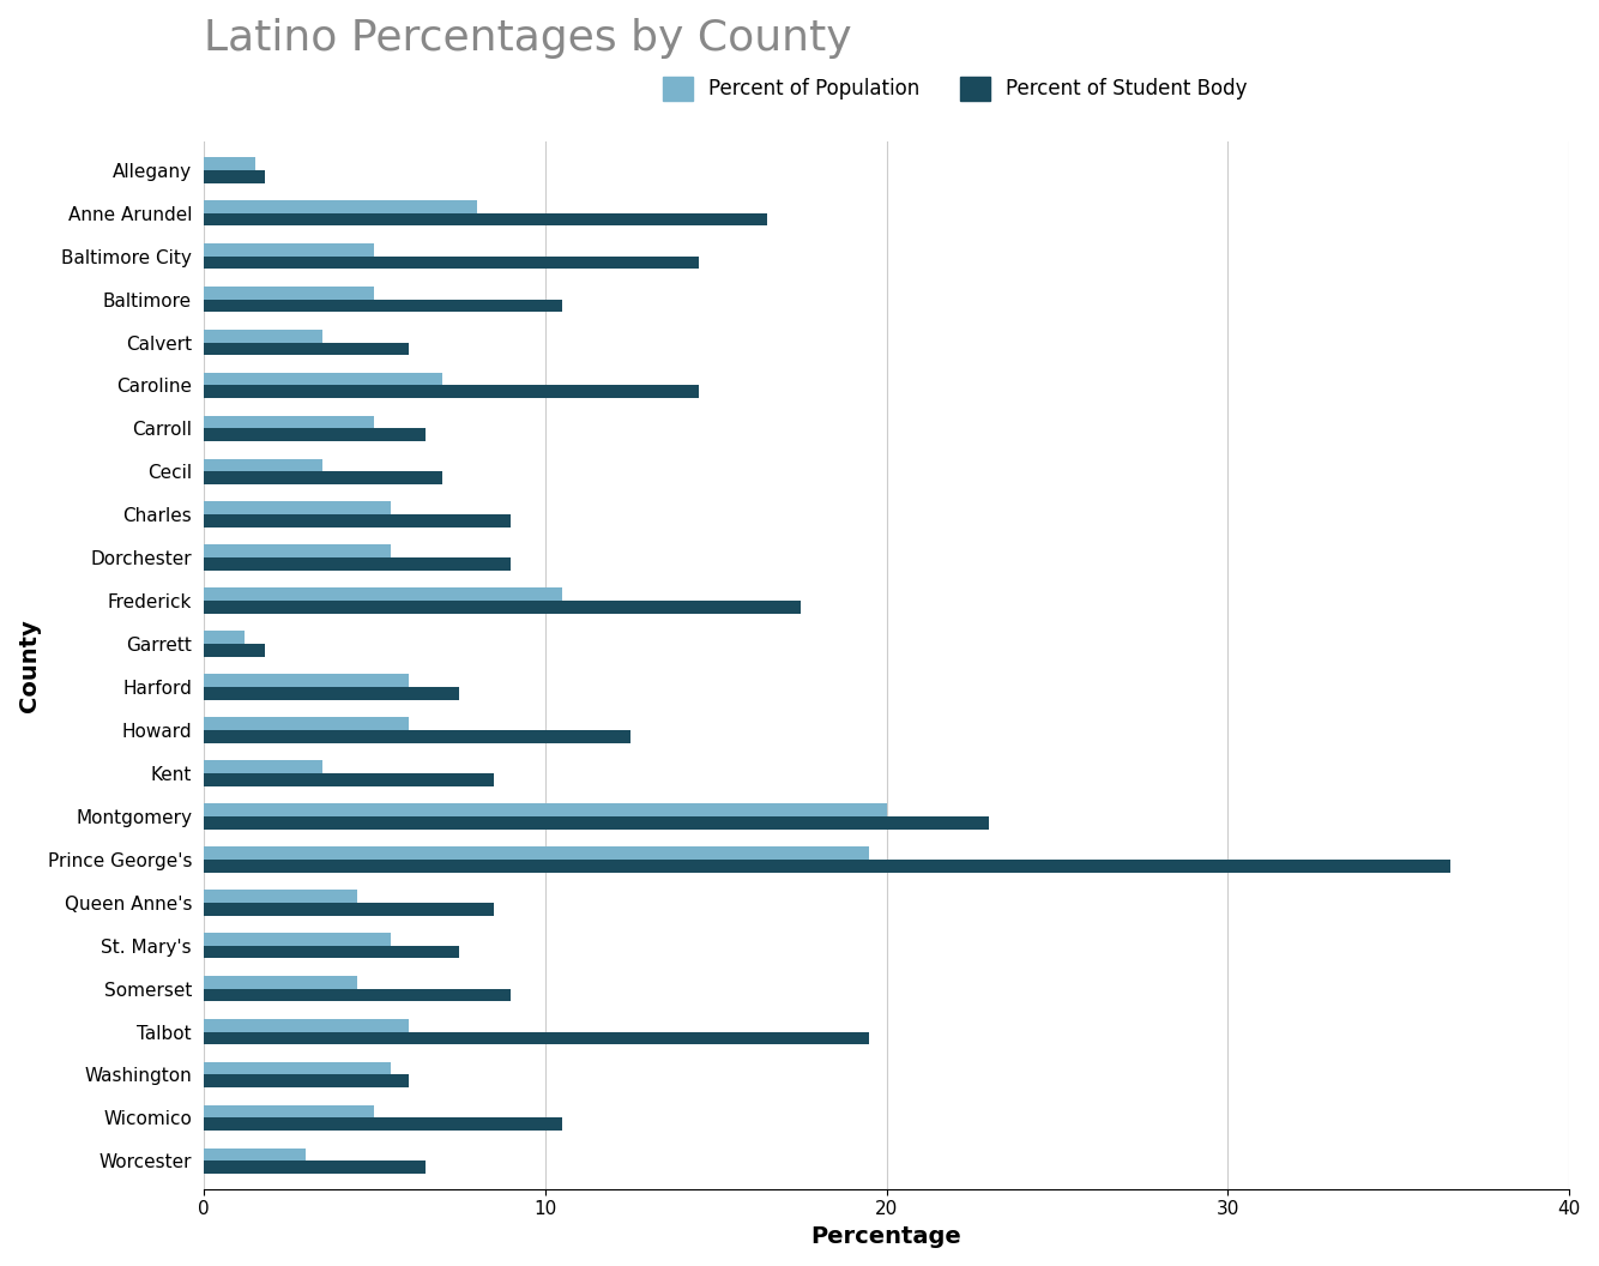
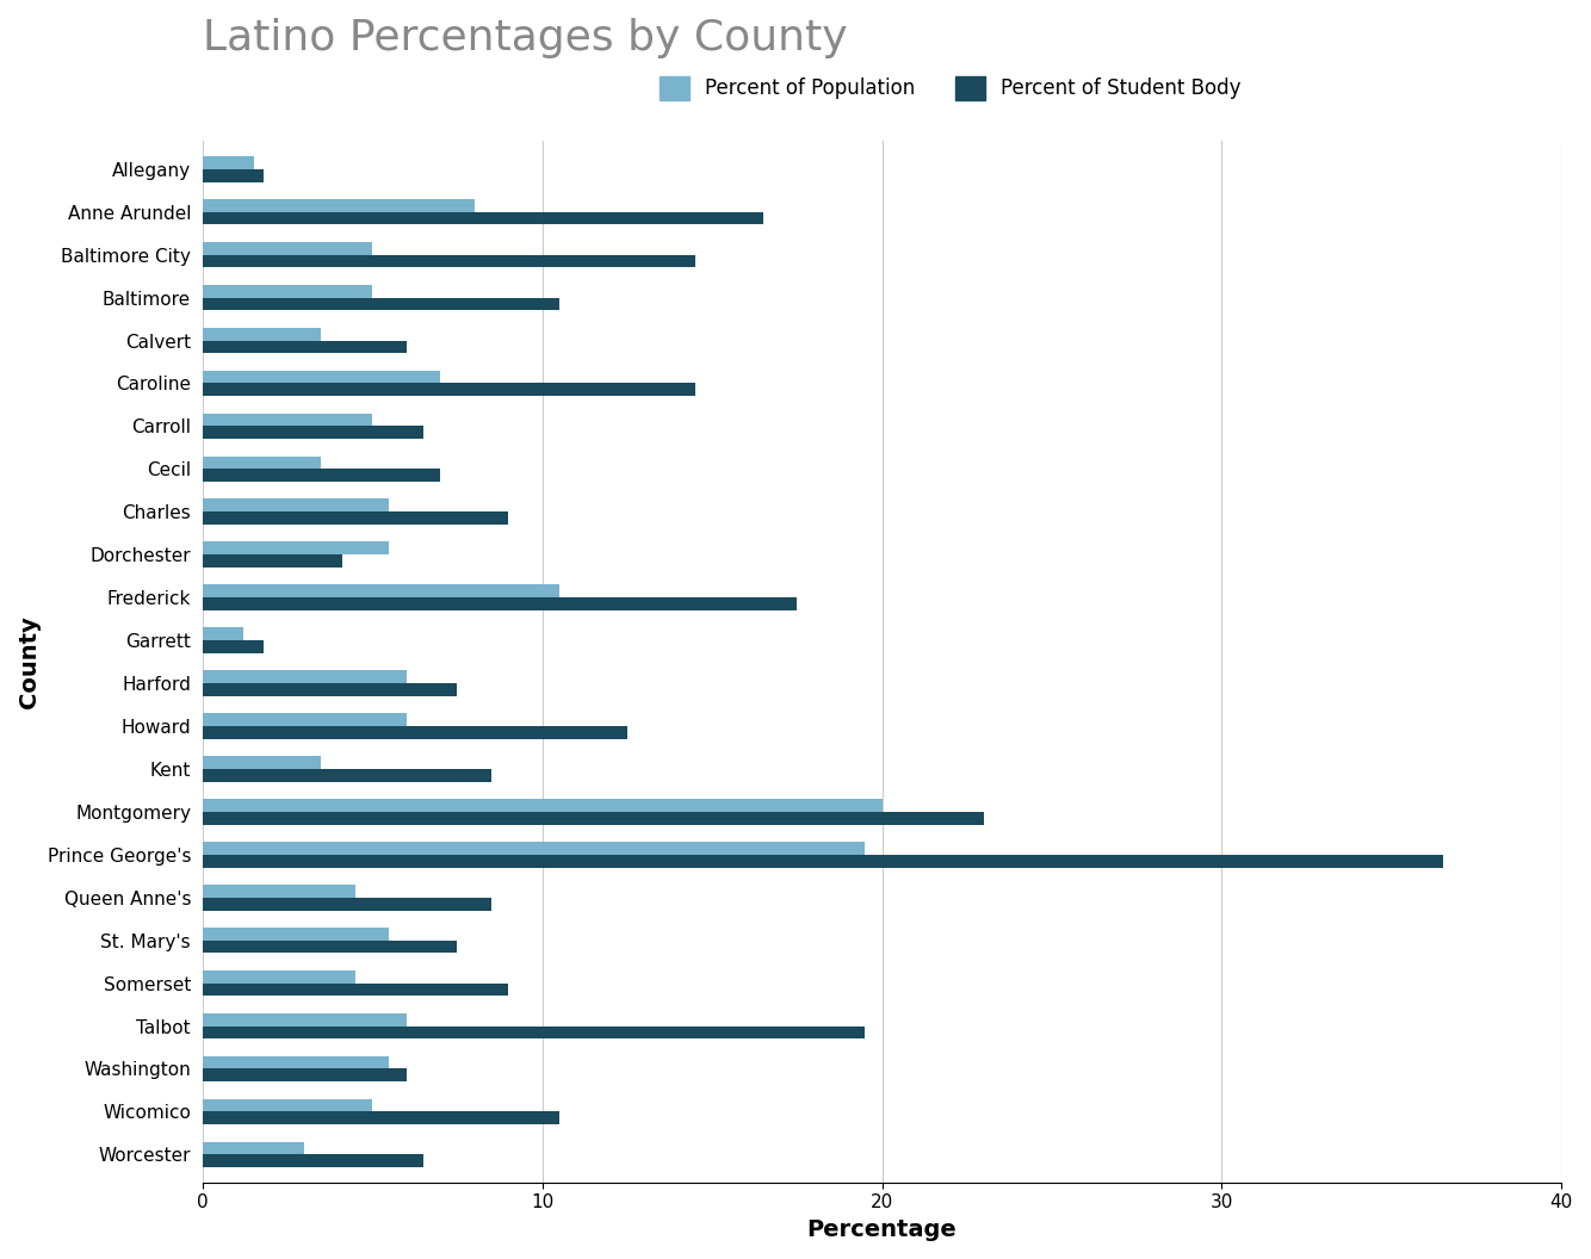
Percent of Student Body/Dorchester: 9.0 -> 4.1
